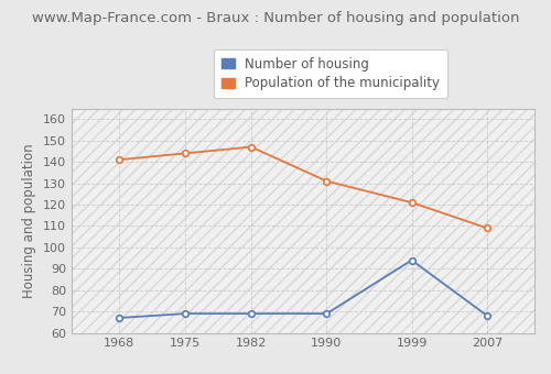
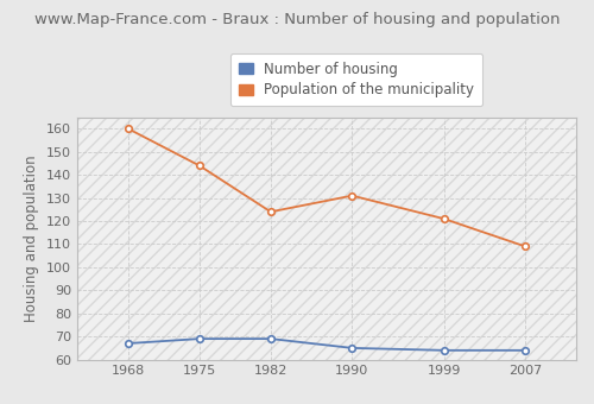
Population of the municipality/1968: 141 -> 160
Population of the municipality/1982: 147 -> 124
Number of housing/1990: 69 -> 65
Number of housing/1999: 94 -> 64
Number of housing/2007: 68 -> 64
